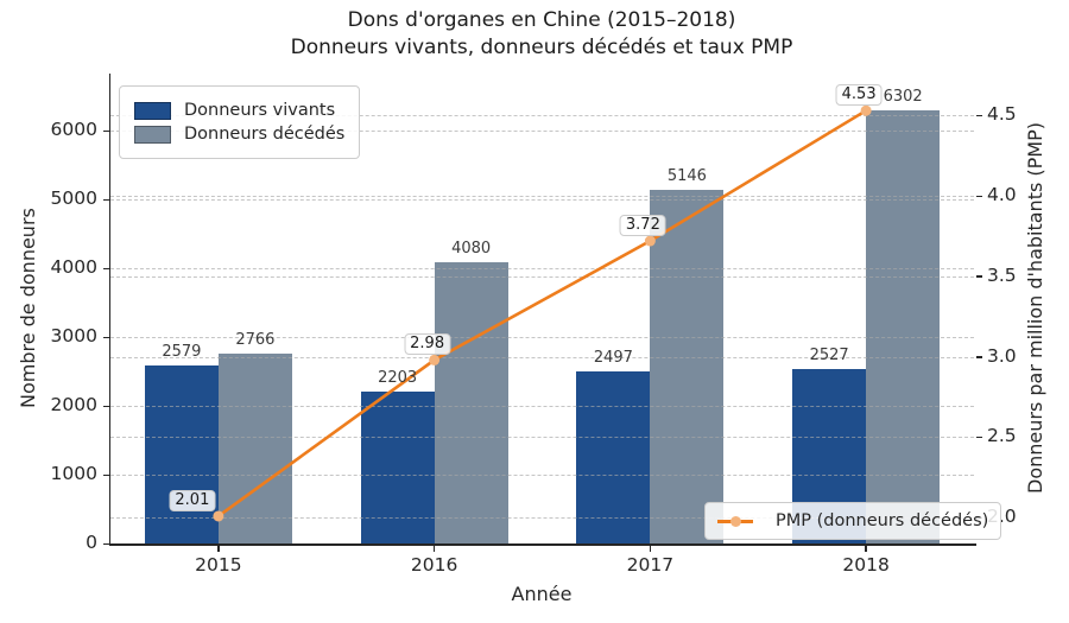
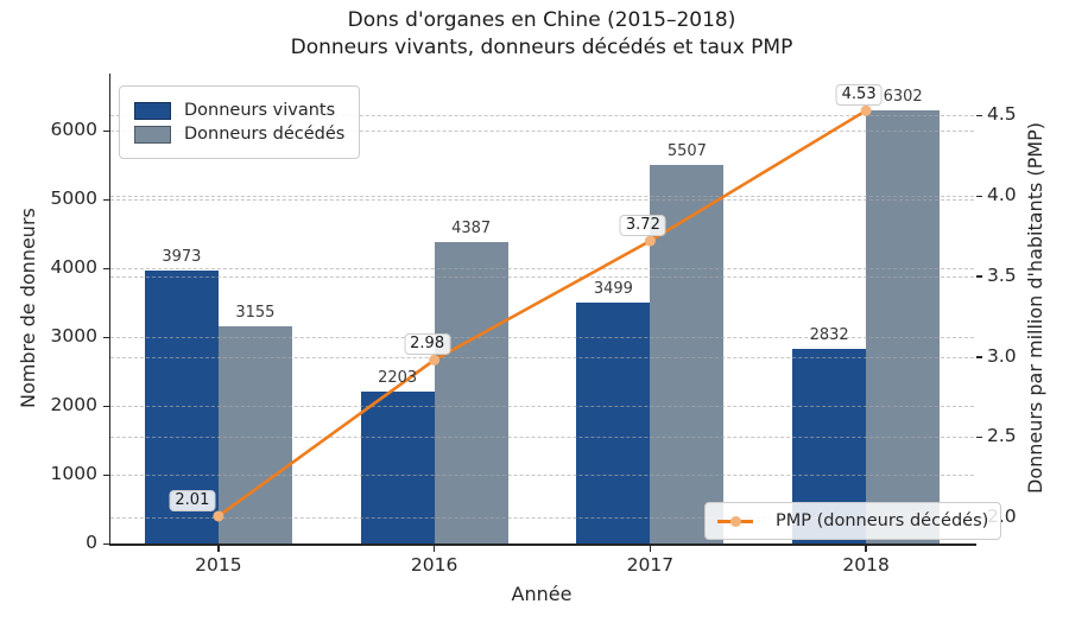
Donneurs vivants/2015: 2579 -> 3973
Donneurs décédés/2015: 2766 -> 3155
Donneurs décédés/2016: 4080 -> 4387
Donneurs vivants/2017: 2497 -> 3499
Donneurs décédés/2017: 5146 -> 5507
Donneurs vivants/2018: 2527 -> 2832
